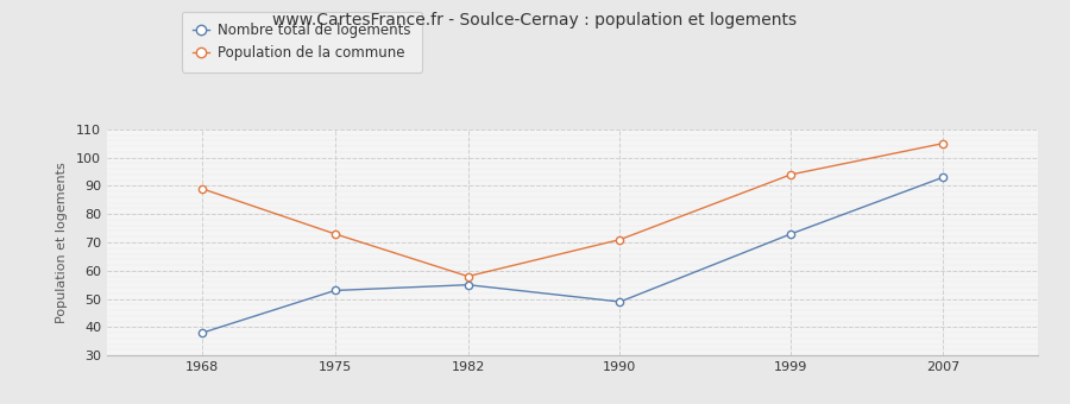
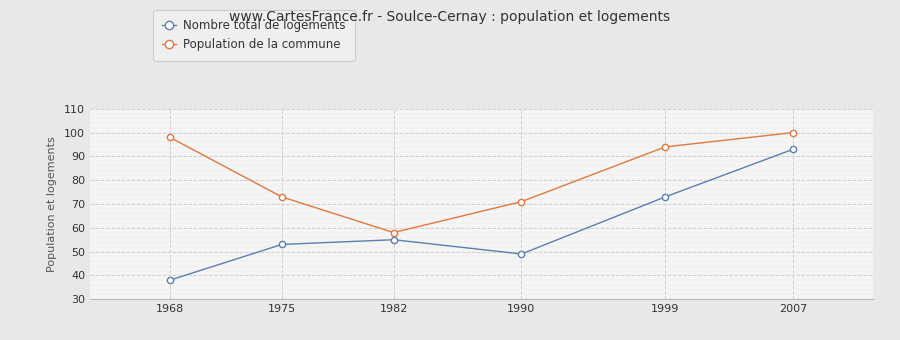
Population de la commune/1968: 89 -> 98
Population de la commune/2007: 105 -> 100
